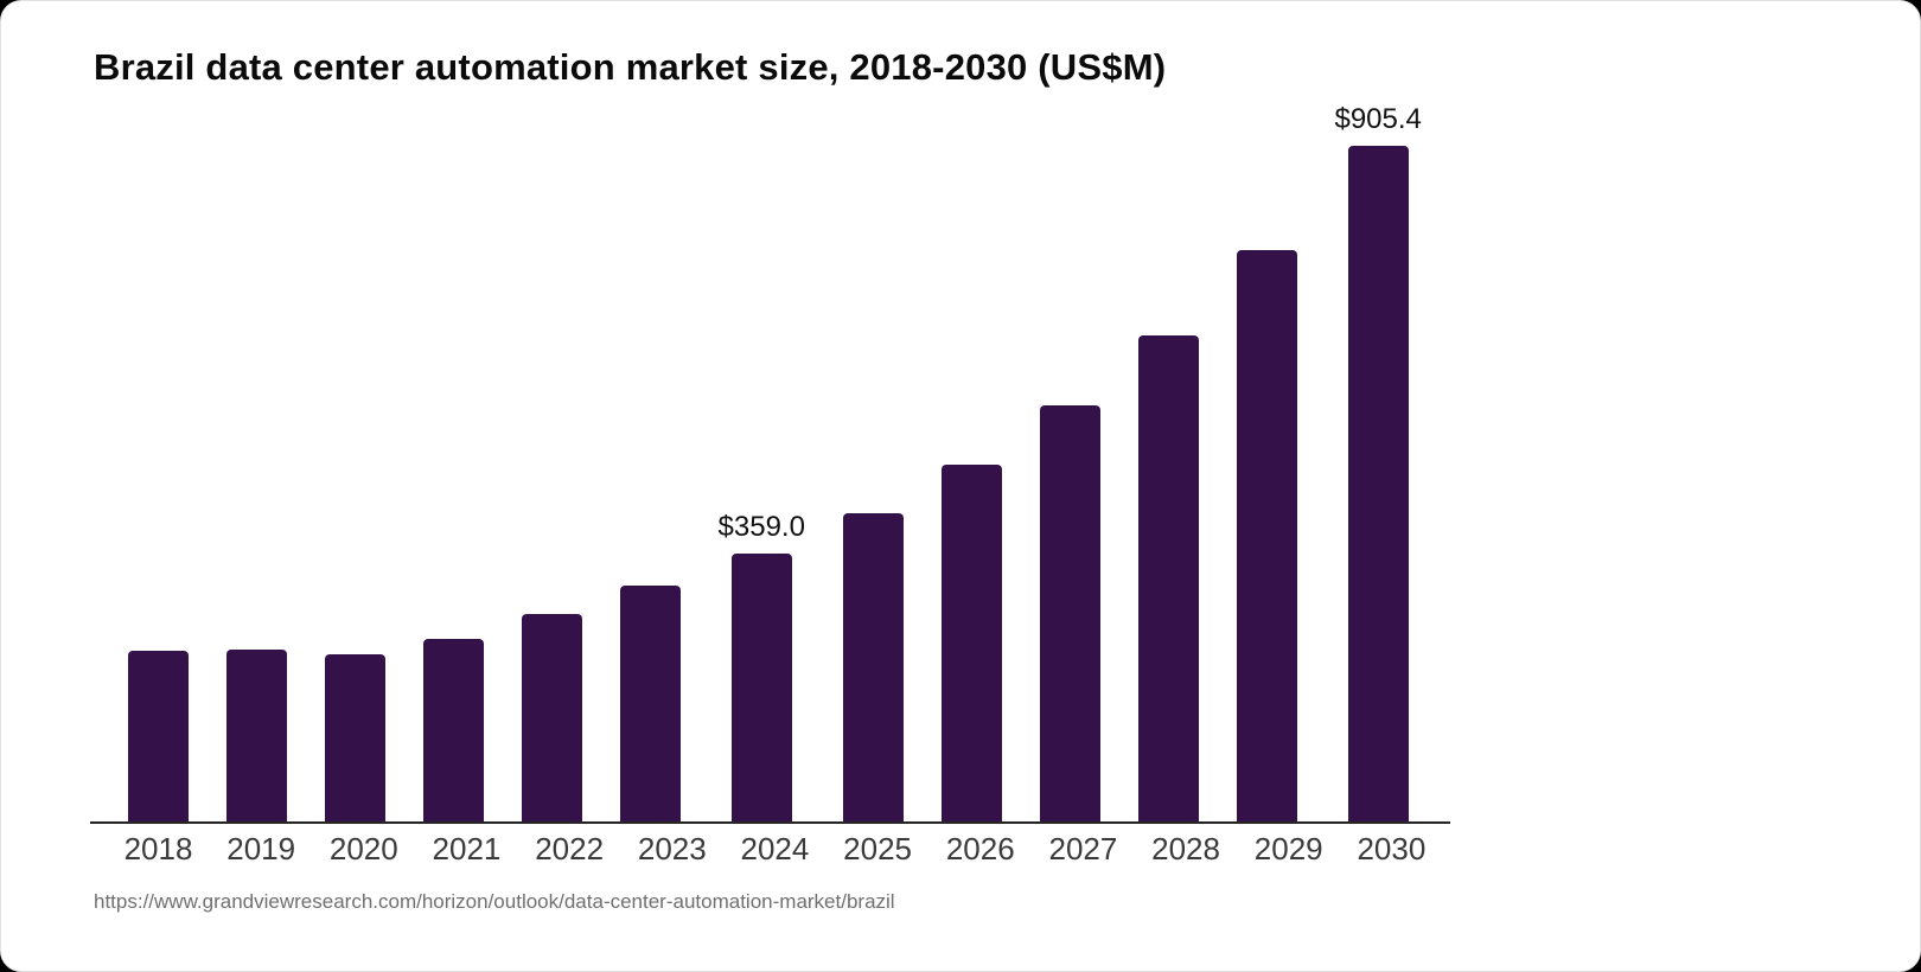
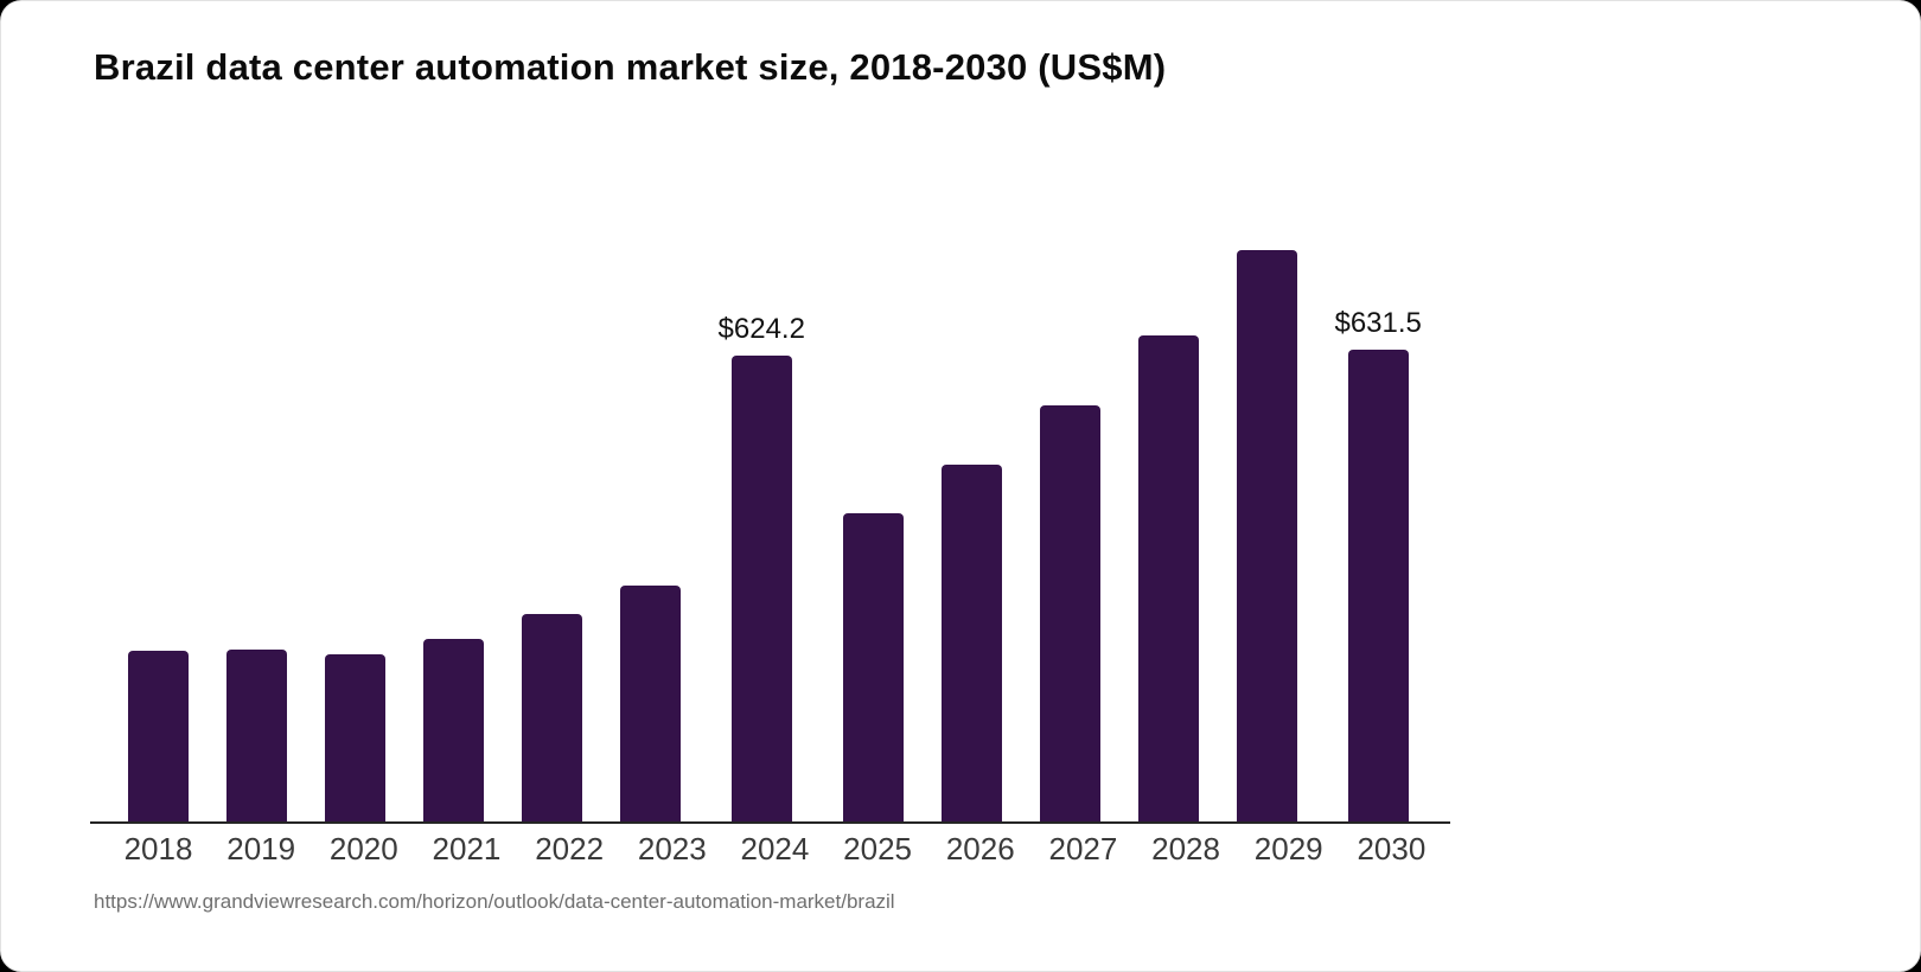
2024: $359.0 -> $624.2
2030: $905.4 -> $631.5
